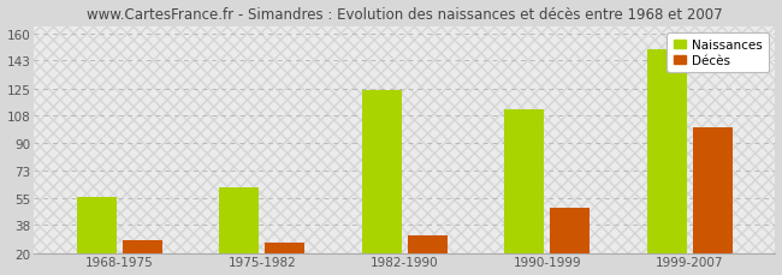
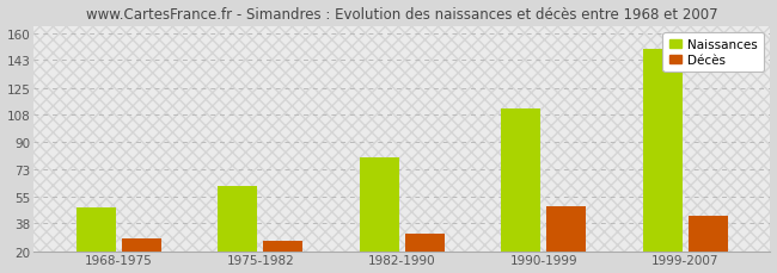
Naissances/1968-1975: 56 -> 48
Naissances/1982-1990: 124 -> 80
Décès/1999-2007: 100 -> 43
